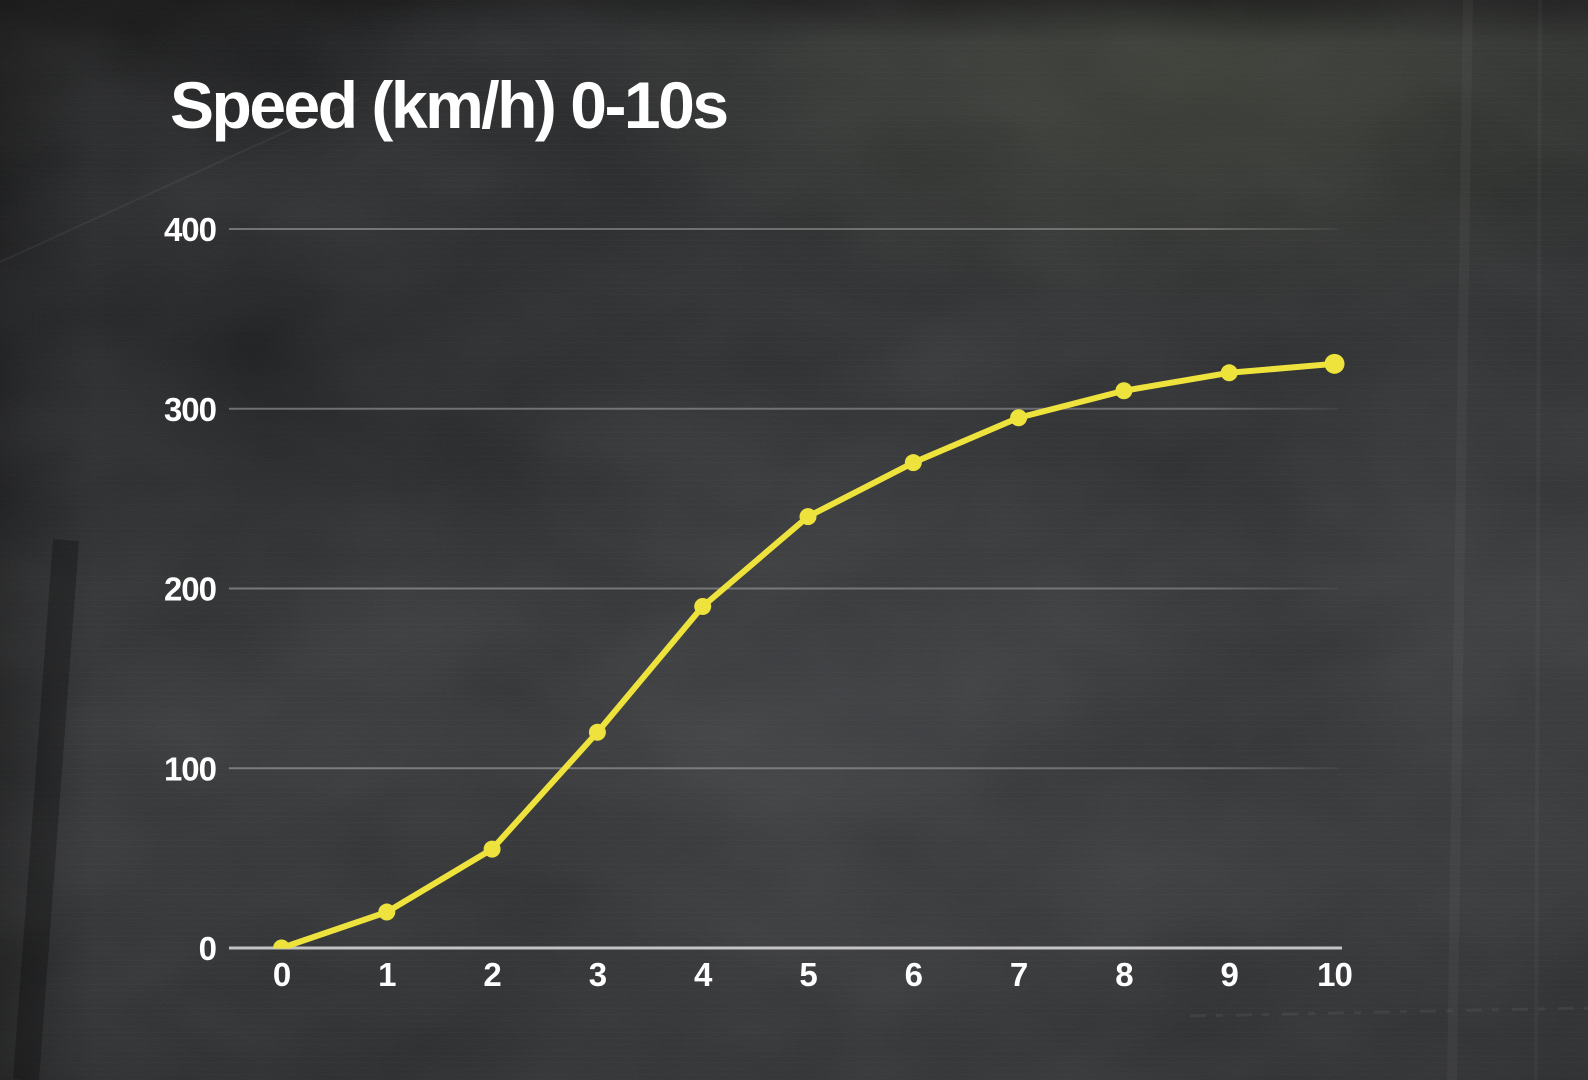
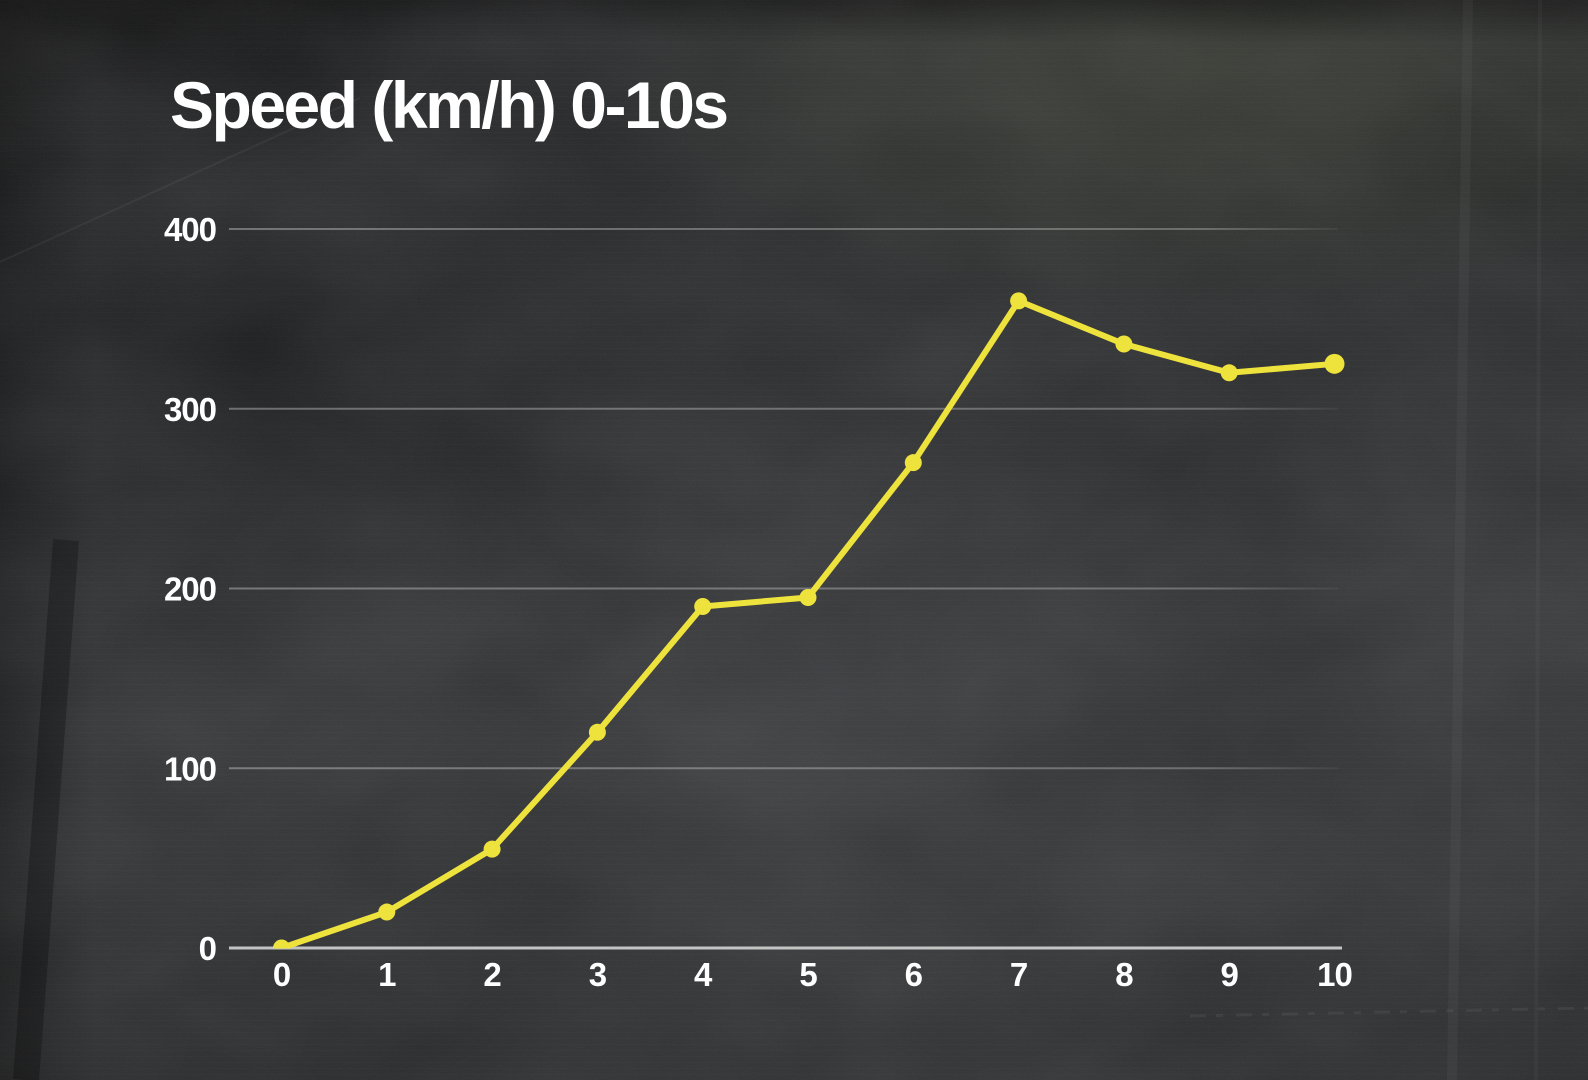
5: 240 -> 195
7: 295 -> 360
8: 310 -> 336
